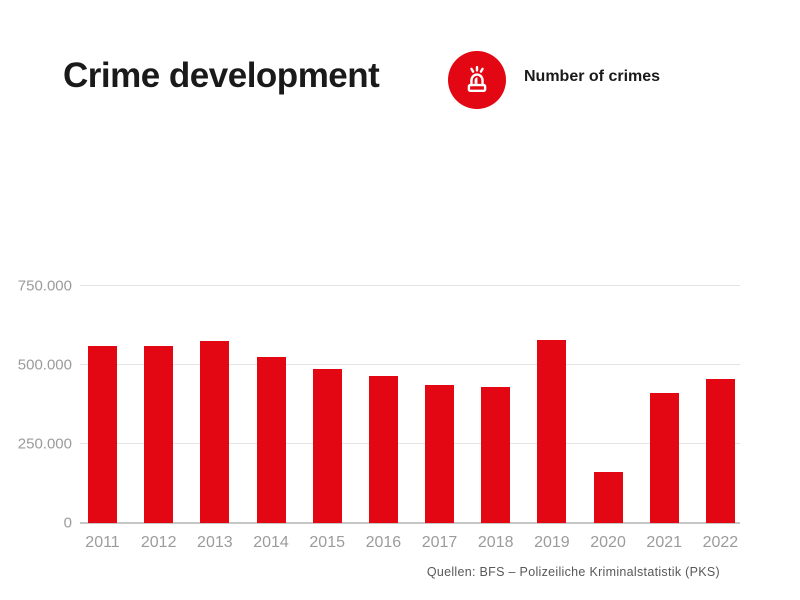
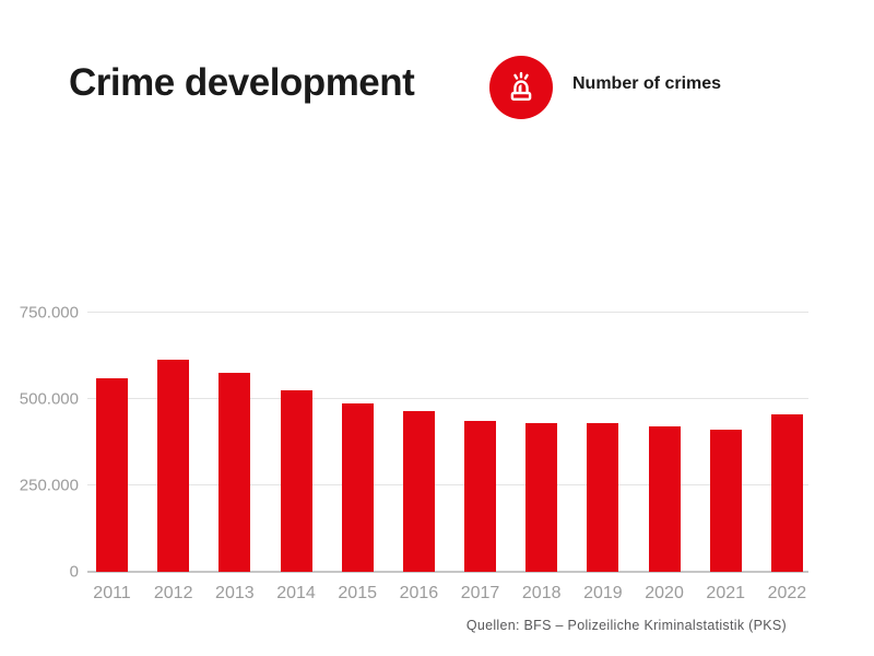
2012: 560000 -> 620000
2019: 580000 -> 430000
2020: 160000 -> 420000
